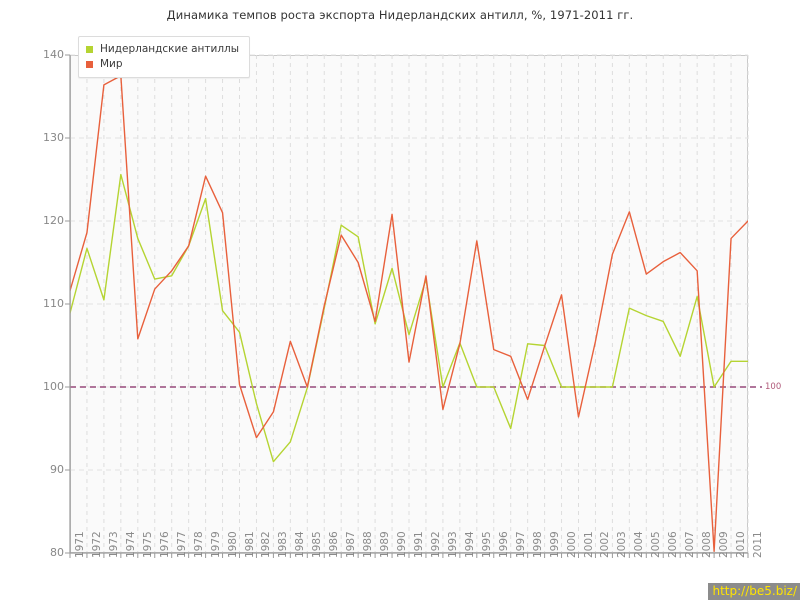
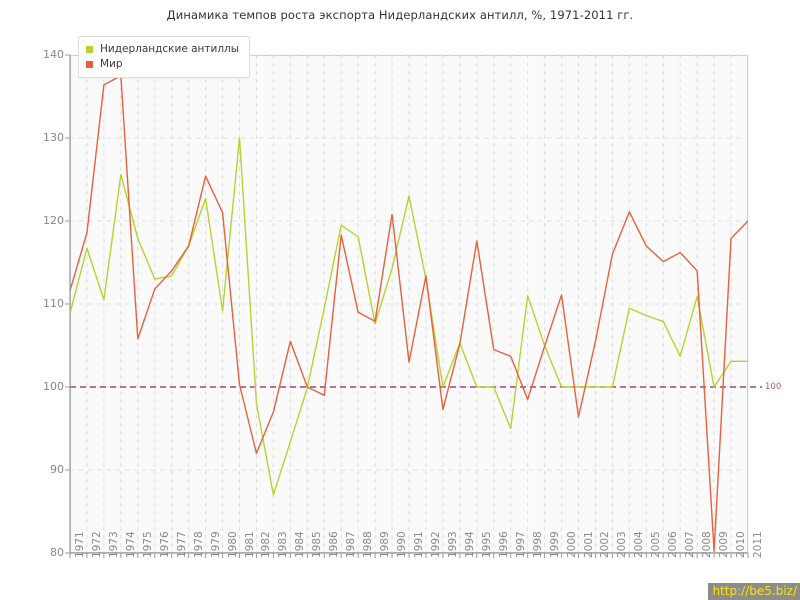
Нидерландские антиллы/1981: 107 -> 130
Мир/1982: 94 -> 92
Нидерландские антиллы/1983: 91 -> 87
Мир/1986: 110 -> 99
Мир/1988: 115 -> 109
Нидерландские антиллы/1991: 106 -> 123
Нидерландские антиллы/1998: 105 -> 111
Мир/2005: 114 -> 117
